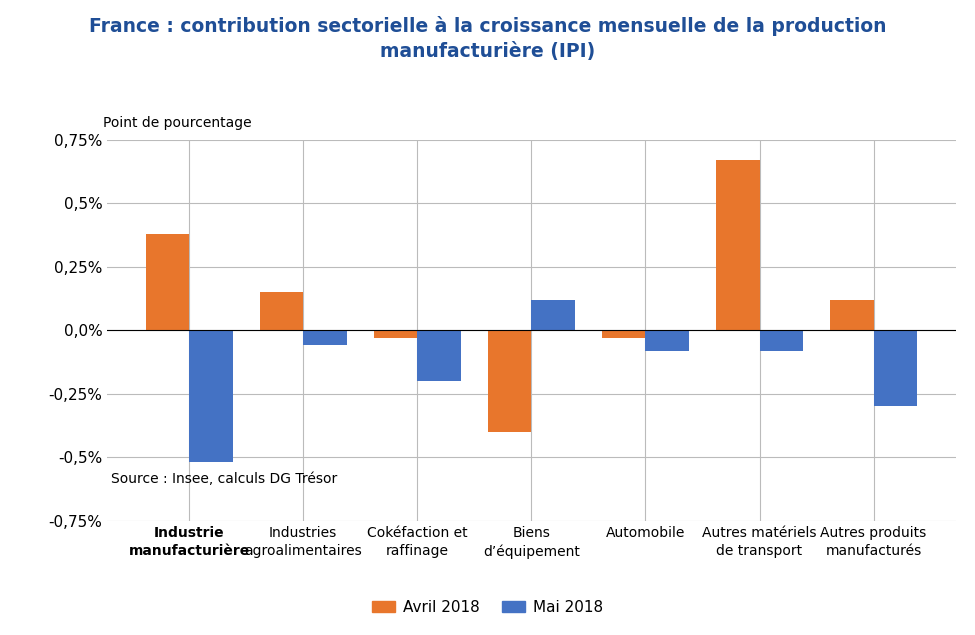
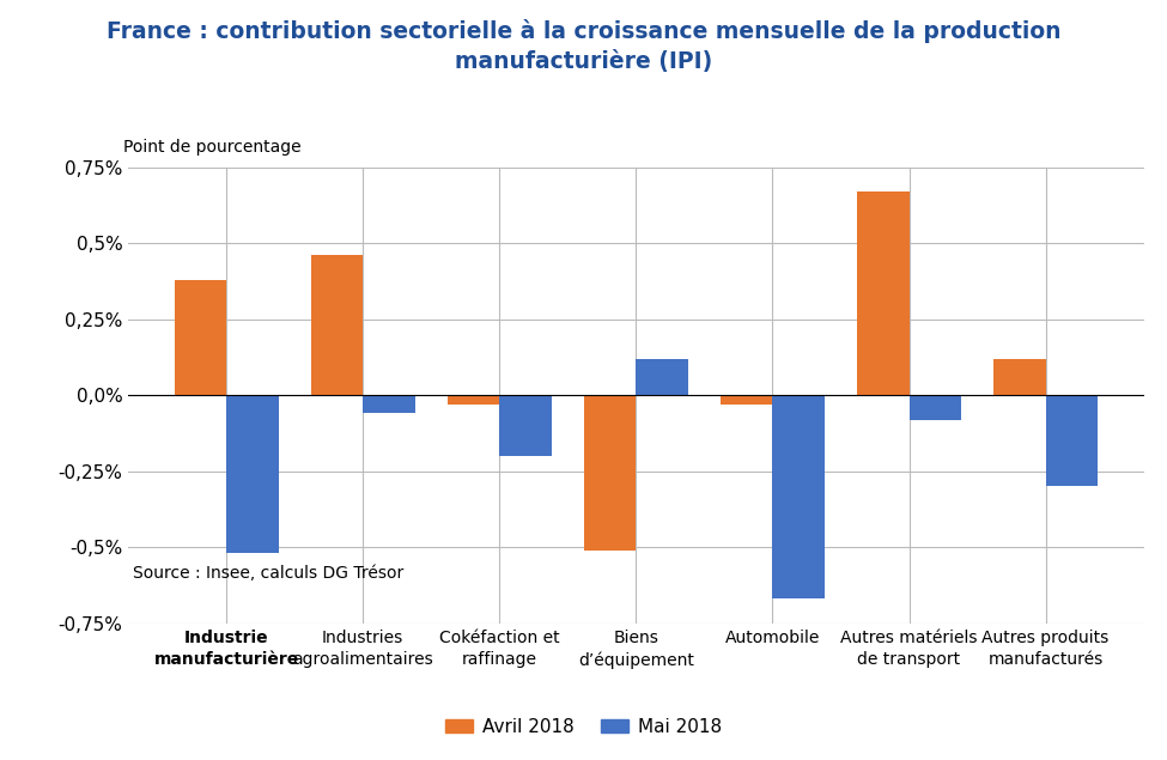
Avril 2018/Industries agroalimentaires: 0,15% -> 0,46%
Avril 2018/Biens d’équipement: -0,40% -> -0,51%
Mai 2018/Automobile: -0,08% -> -0,67%
